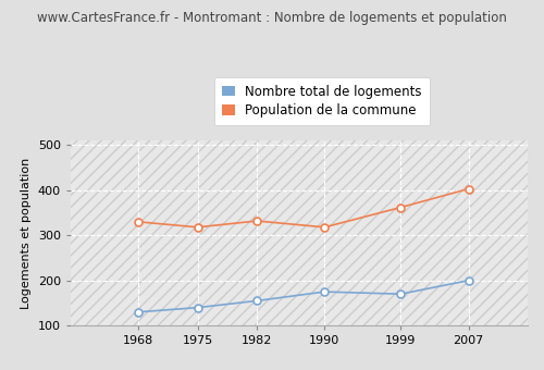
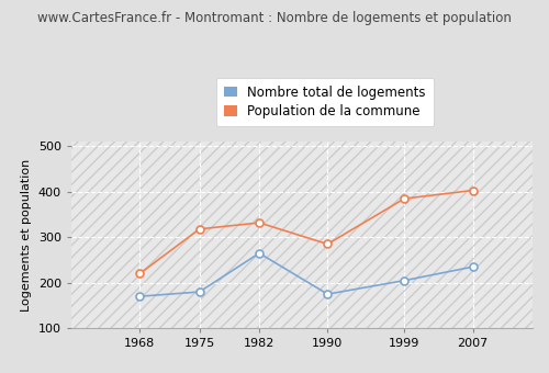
Nombre total de logements/1968: 130 -> 170
Population de la commune/1968: 330 -> 220
Nombre total de logements/1975: 140 -> 180
Nombre total de logements/1982: 155 -> 265
Population de la commune/1990: 318 -> 285
Nombre total de logements/1999: 170 -> 205
Population de la commune/1999: 362 -> 385
Nombre total de logements/2007: 200 -> 235
